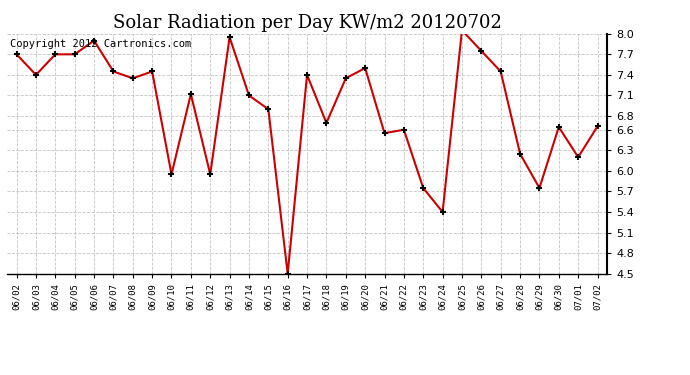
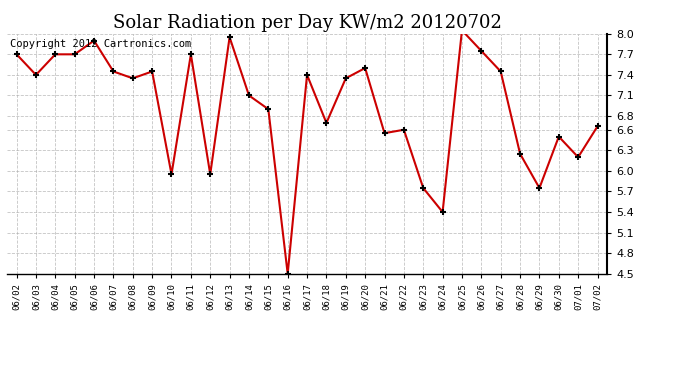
06/11: 7.12 -> 7.70
06/30: 6.64 -> 6.50
